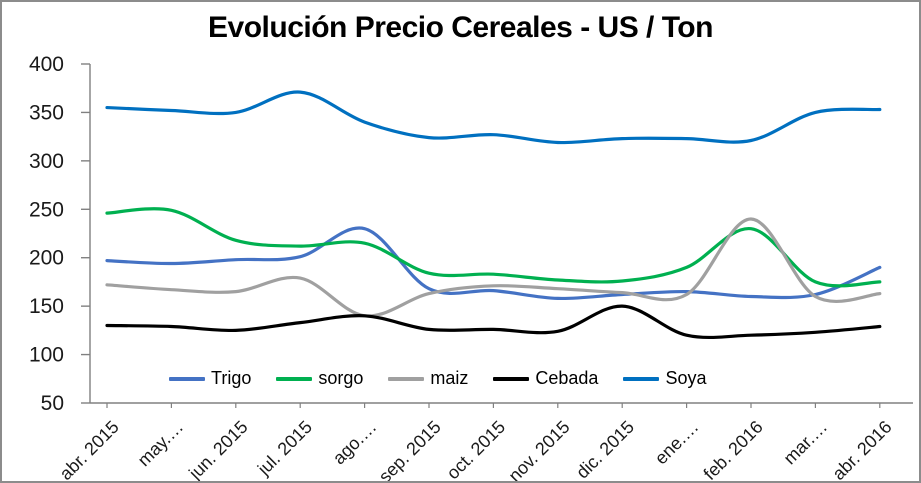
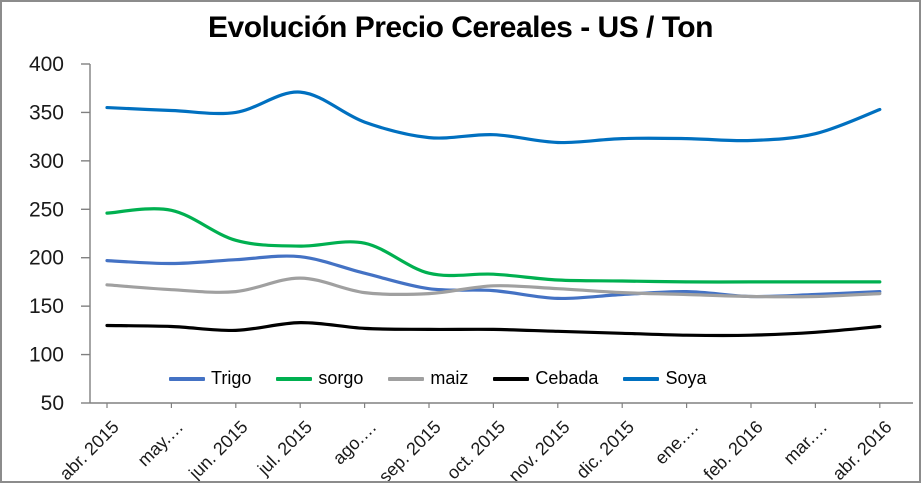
Trigo/ago.…: 230 -> 180
maiz/ago.…: 140 -> 160
Cebada/ago.…: 140 -> 130
Cebada/dic. 2015: 150 -> 120
sorgo/ene.…: 190 -> 180
sorgo/feb. 2016: 230 -> 180
maiz/feb. 2016: 240 -> 160
Soya/mar.…: 350 -> 330
Trigo/abr. 2016: 190 -> 160
